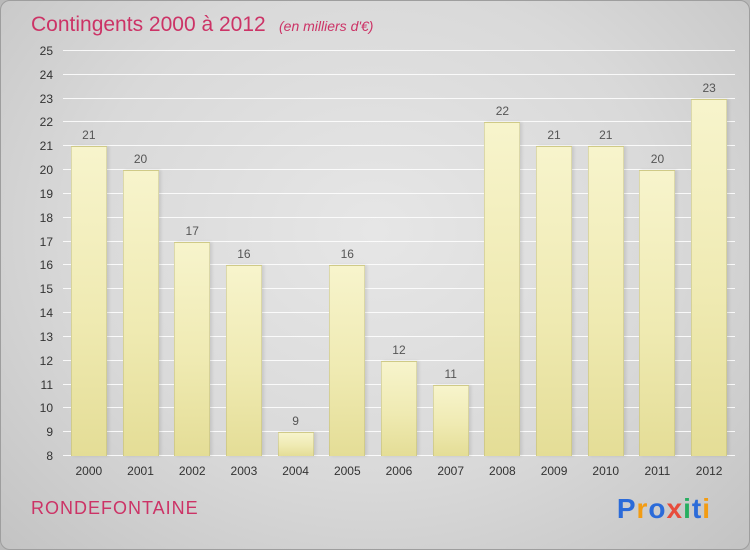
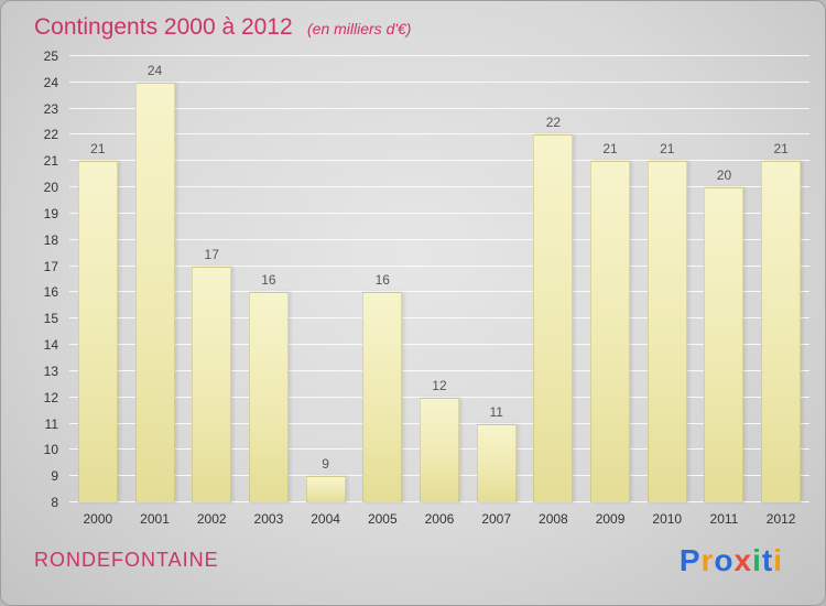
2001: 20 -> 24
2012: 23 -> 21
